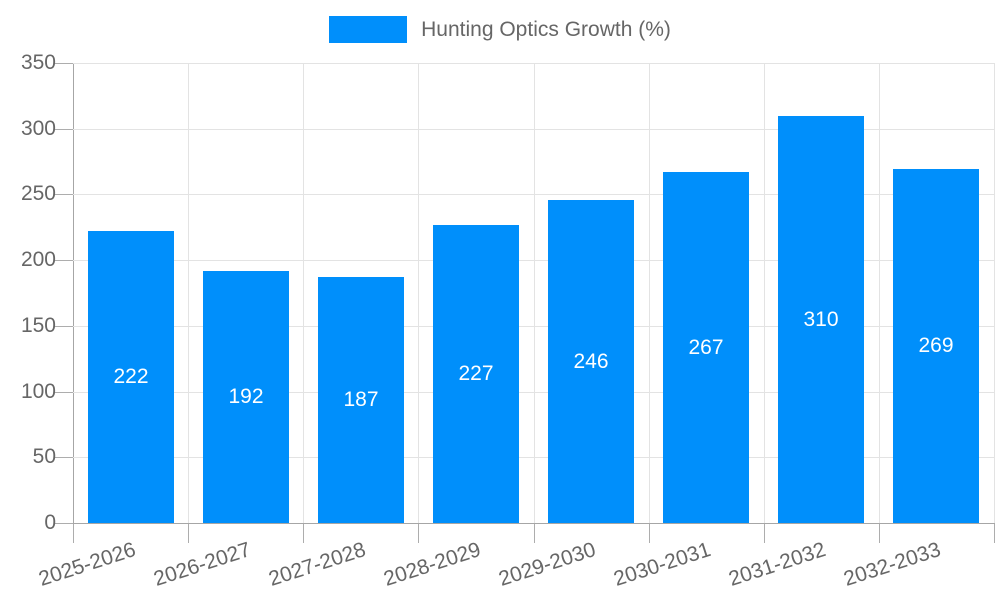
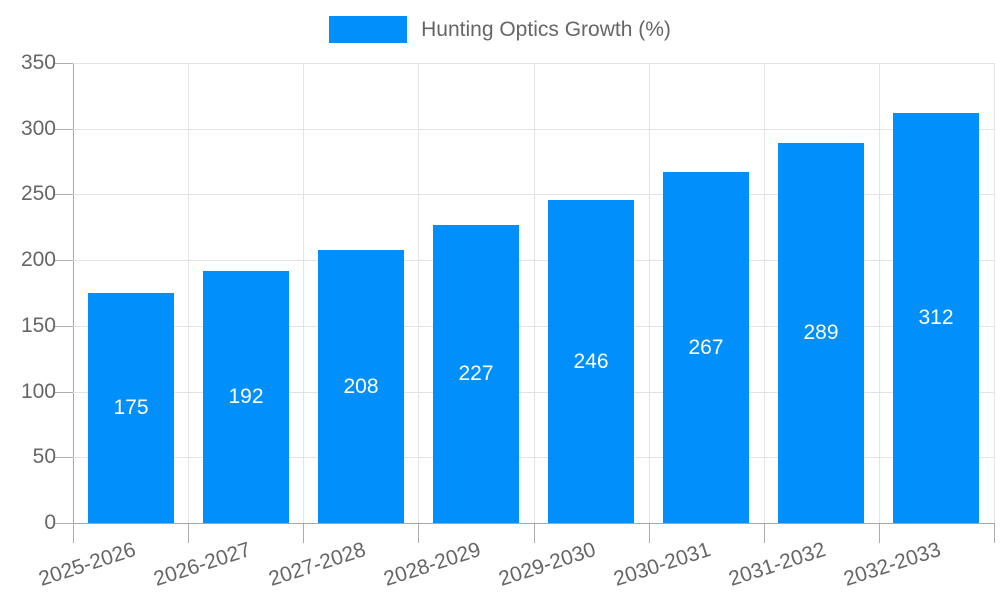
2025-2026: 222 -> 175
2027-2028: 187 -> 208
2031-2032: 310 -> 289
2032-2033: 269 -> 312
